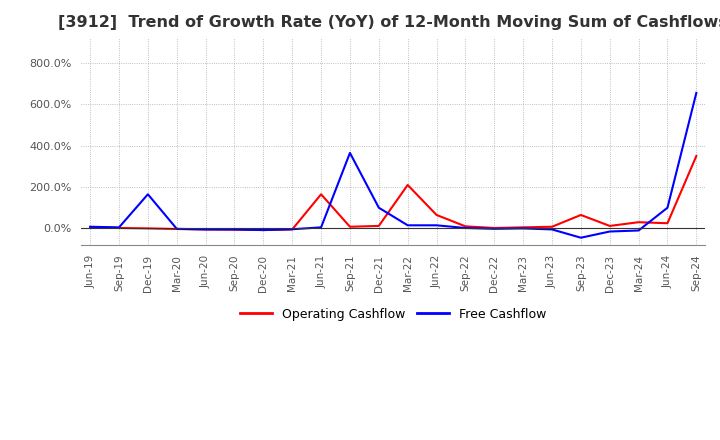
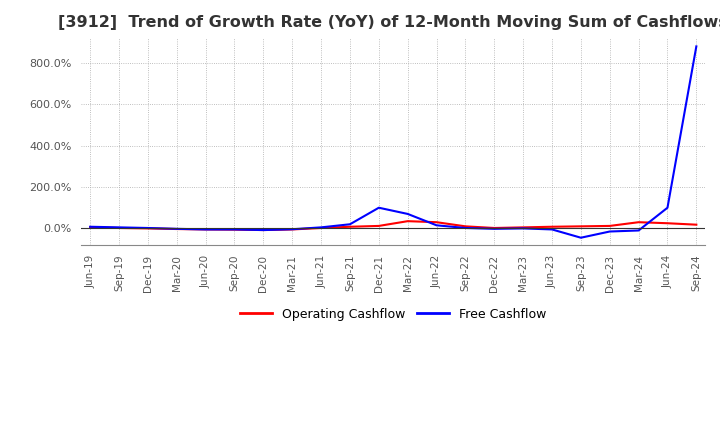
Free Cashflow/Dec-19: 165% -> 2%
Operating Cashflow/Jun-21: 165% -> 2%
Free Cashflow/Sep-21: 365% -> 20%
Operating Cashflow/Mar-22: 210% -> 35%
Free Cashflow/Mar-22: 15% -> 70%
Operating Cashflow/Jun-22: 65% -> 30%
Operating Cashflow/Sep-23: 65% -> 10%
Operating Cashflow/Sep-24: 350% -> 18%
Free Cashflow/Sep-24: 655% -> 880%
